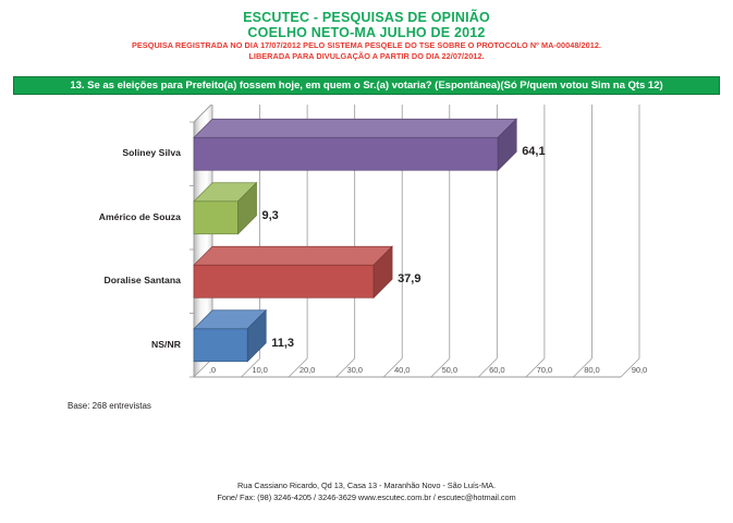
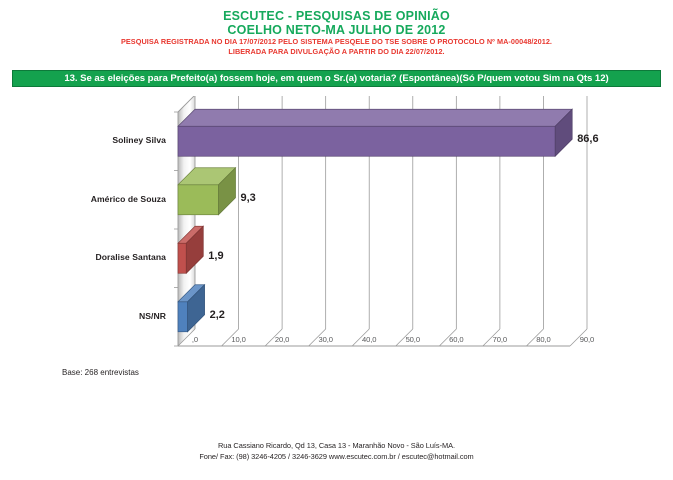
Soliney Silva: 64,1 -> 86,6
Doralise Santana: 37,9 -> 1,9
NS/NR: 11,3 -> 2,2
